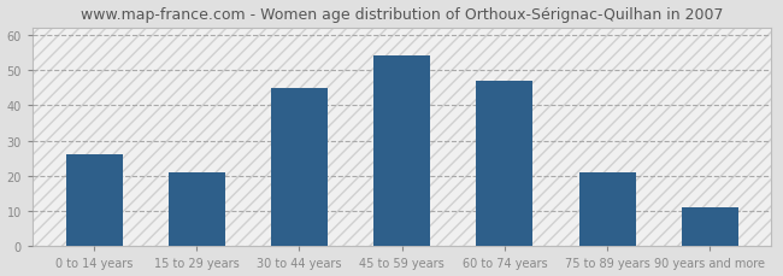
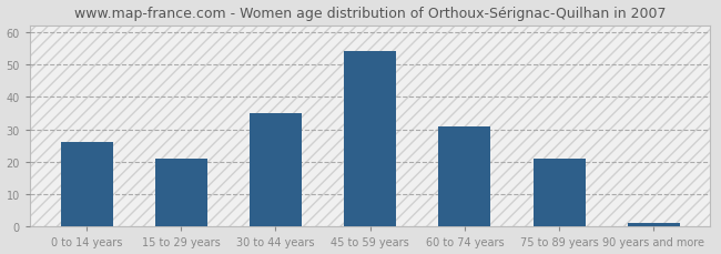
30 to 44 years: 45 -> 35
60 to 74 years: 47 -> 31
90 years and more: 11 -> 1
